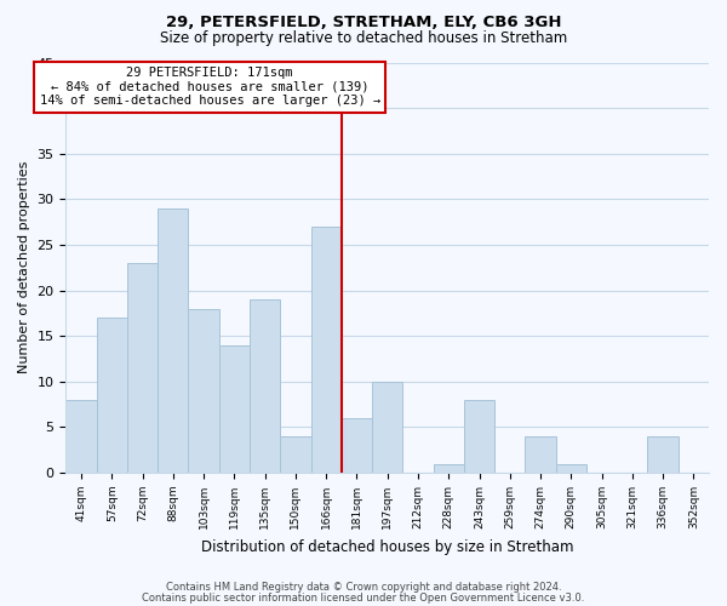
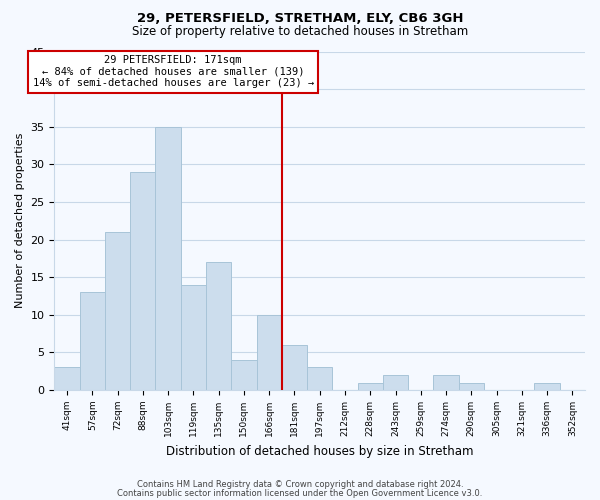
41sqm: 8 -> 3
57sqm: 17 -> 13
72sqm: 23 -> 21
103sqm: 18 -> 35
135sqm: 19 -> 17
166sqm: 27 -> 10
197sqm: 10 -> 3
243sqm: 8 -> 2
274sqm: 4 -> 2
336sqm: 4 -> 1
